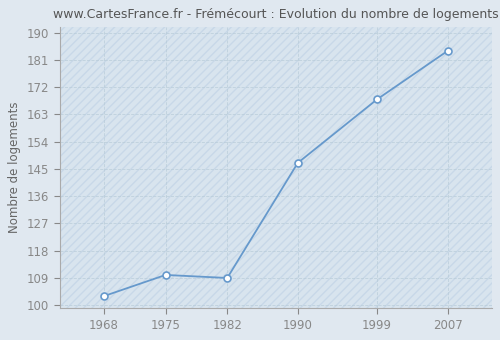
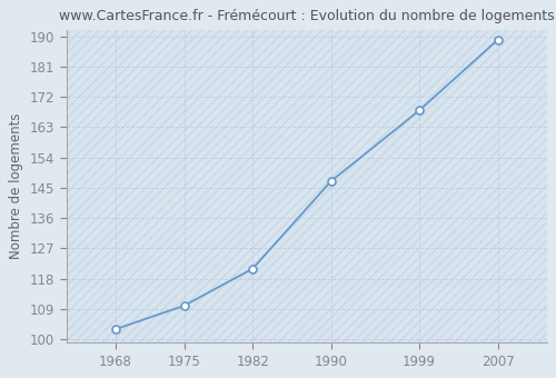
1982: 109 -> 121
2007: 184 -> 189
